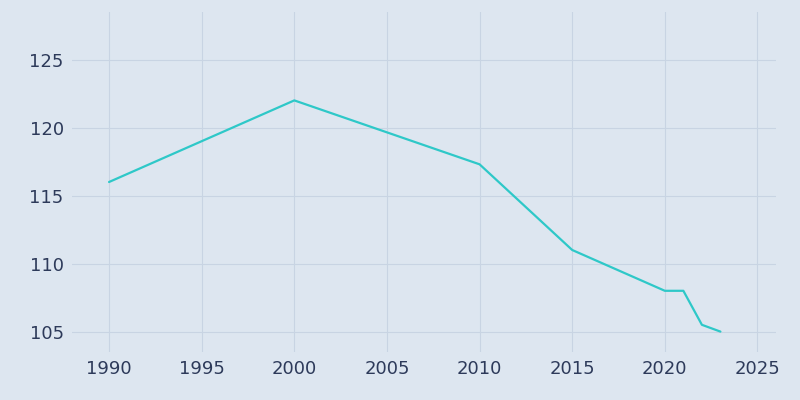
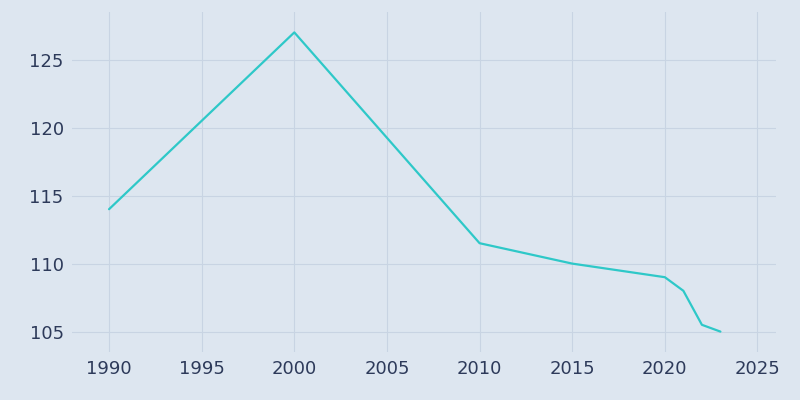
1990: 116.0 -> 114.0
2000: 122.0 -> 127.0
2010: 117.3 -> 111.5
2015: 111.0 -> 110.0
2020: 108.0 -> 109.0
